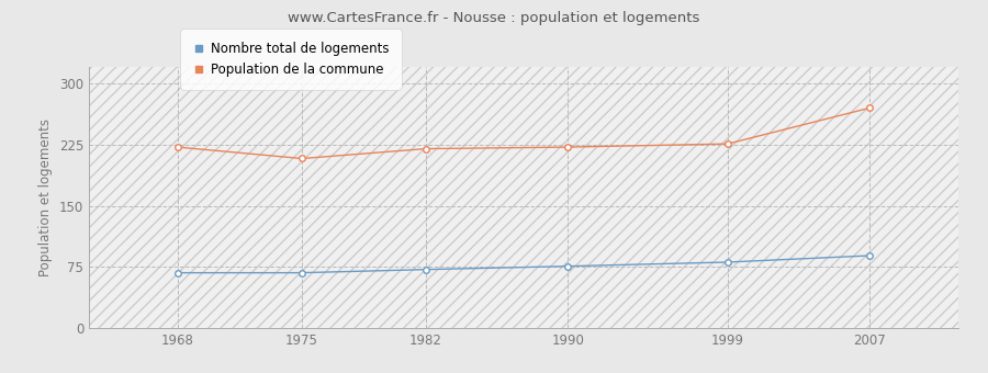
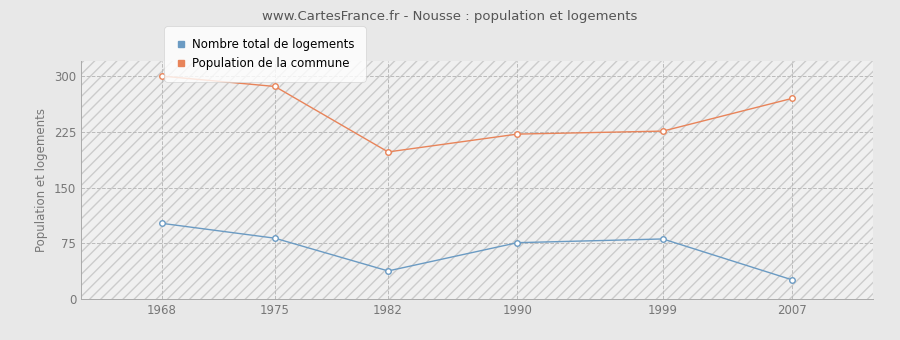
Nombre total de logements/1968: 68 -> 102
Population de la commune/1968: 222 -> 300
Nombre total de logements/1975: 68 -> 82
Population de la commune/1975: 208 -> 286
Nombre total de logements/1982: 72 -> 38
Population de la commune/1982: 220 -> 198
Nombre total de logements/2007: 89 -> 26
